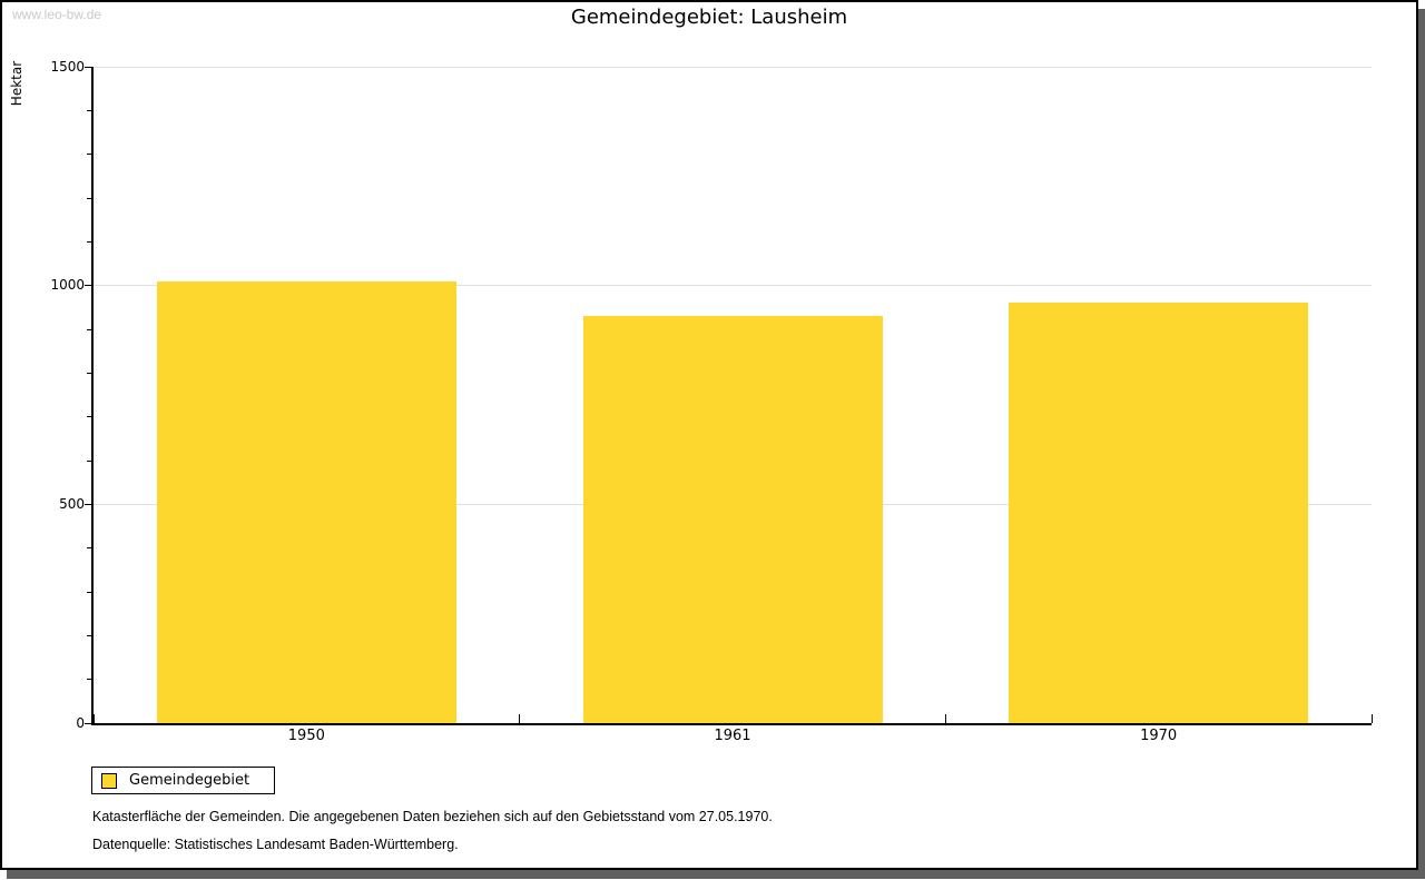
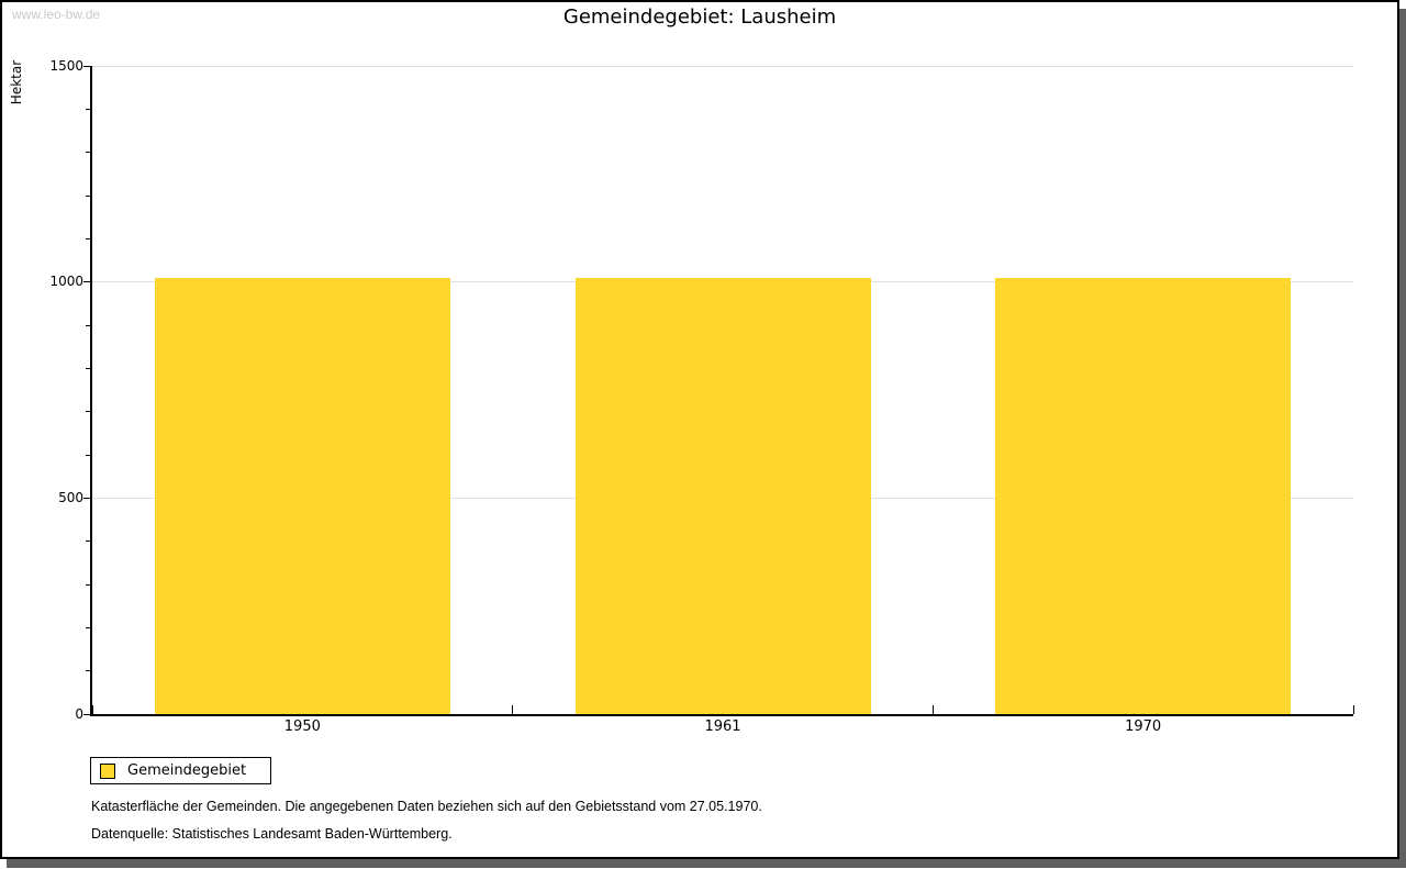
1961: 930 -> 1010
1970: 960 -> 1010
